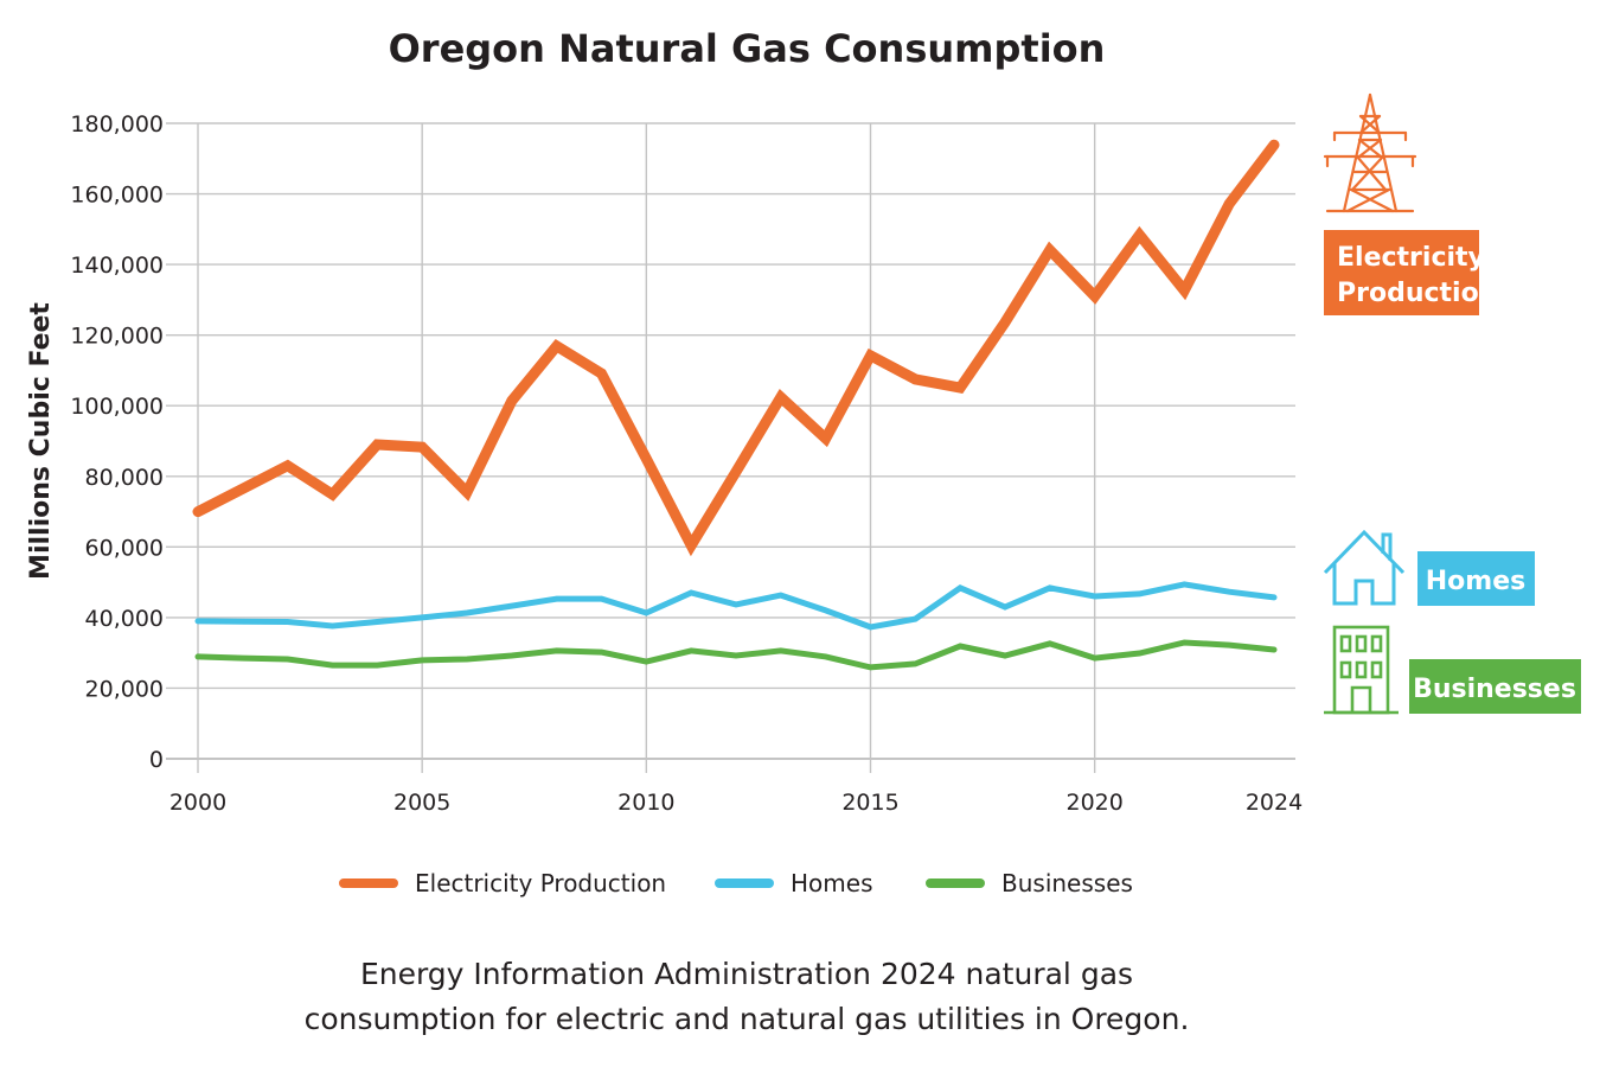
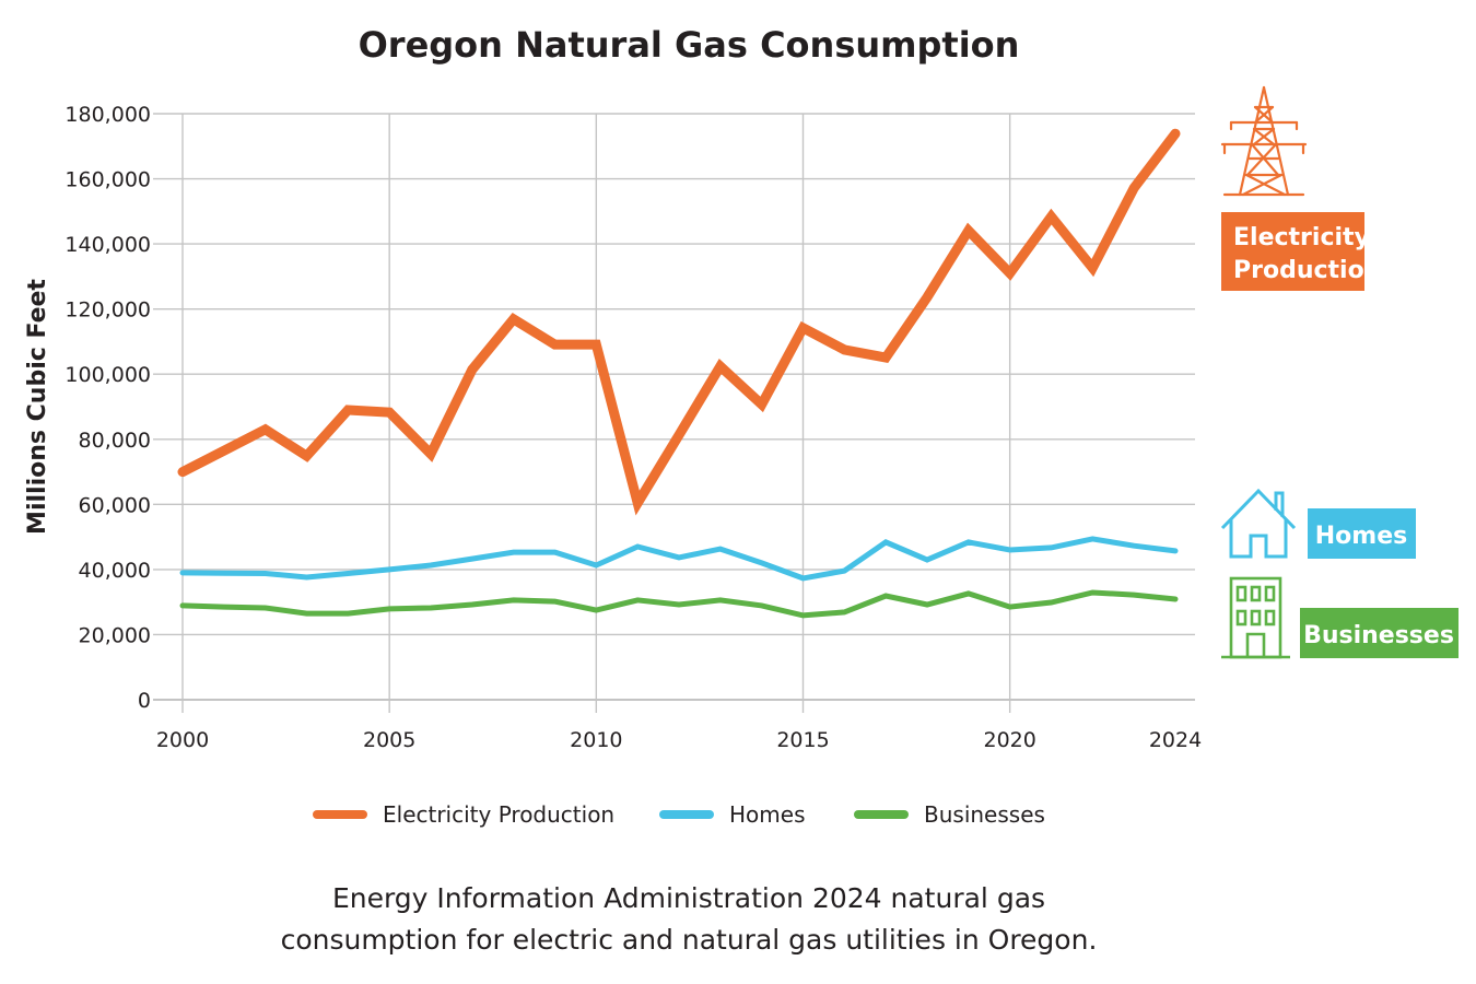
Electricity Production/2010: 85000 -> 109000
